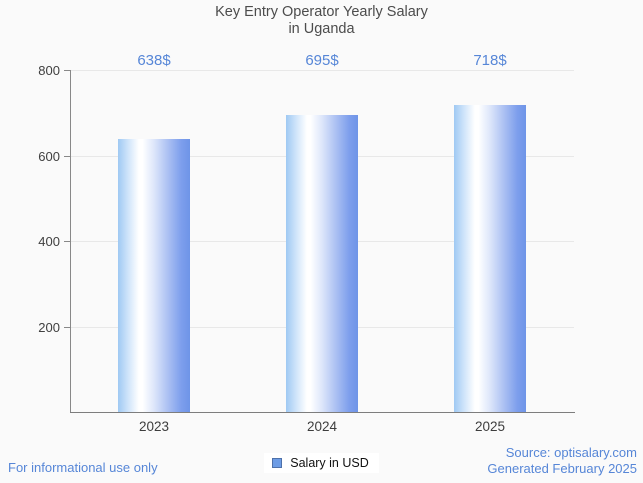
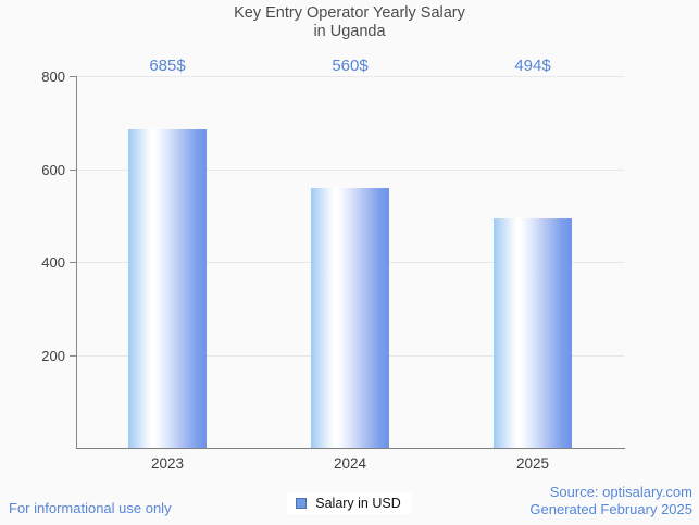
2023: 638 -> 685
2024: 695 -> 560
2025: 718 -> 494
